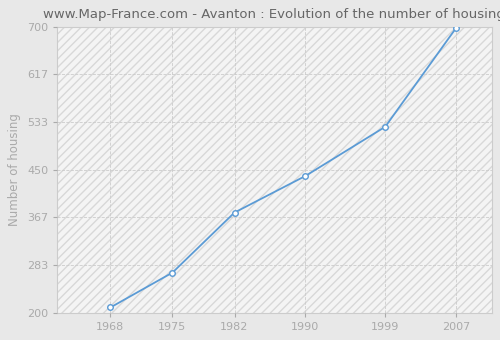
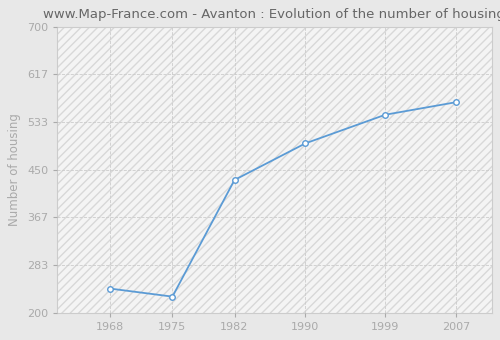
1968: 209 -> 242
1975: 270 -> 228
1982: 375 -> 432
1990: 439 -> 496
1999: 525 -> 546
2007: 698 -> 568
